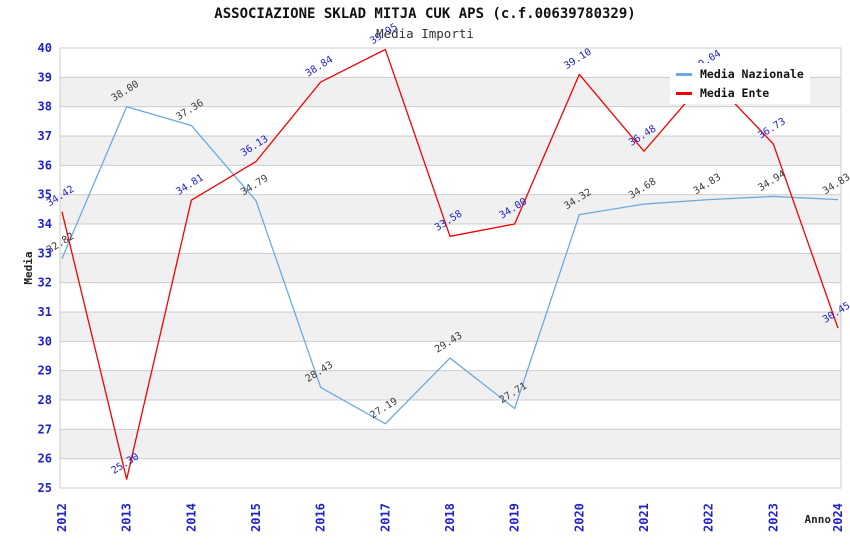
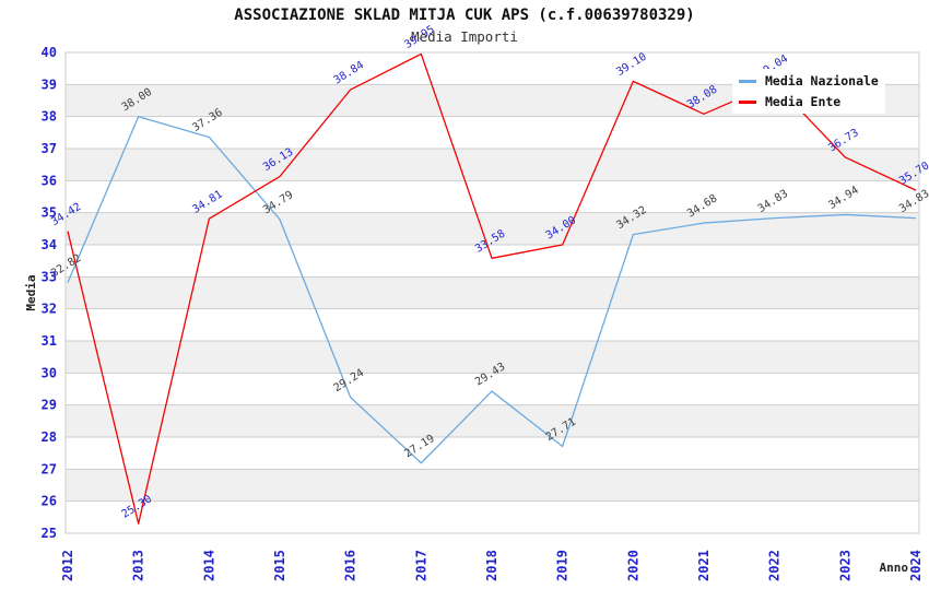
Media Nazionale/2016: 28.43 -> 29.24
Media Ente/2021: 36.48 -> 38.08
Media Ente/2024: 30.45 -> 35.70
